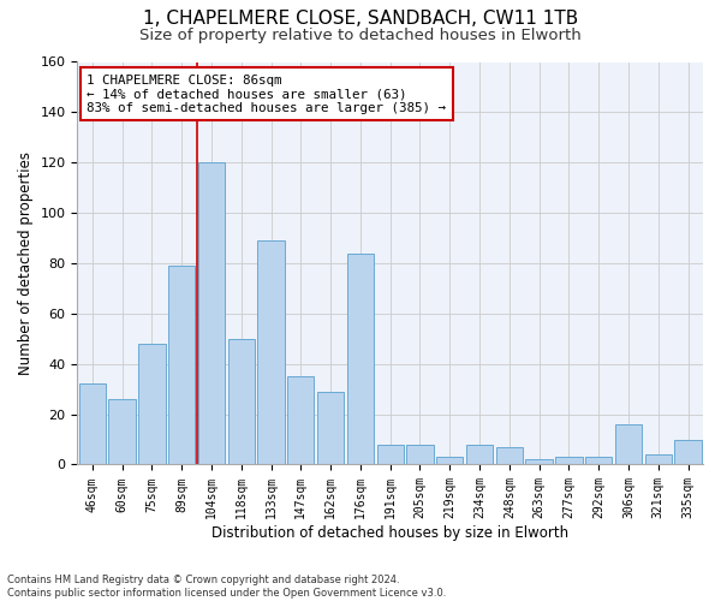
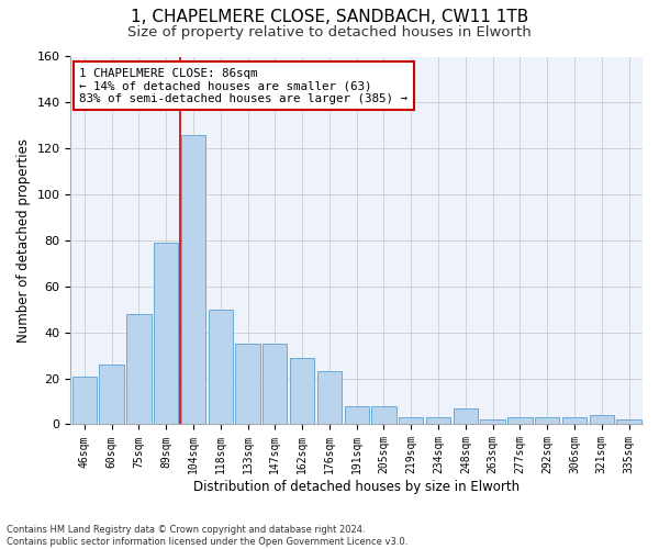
46sqm: 32 -> 21
104sqm: 120 -> 126
133sqm: 89 -> 35
176sqm: 84 -> 23
234sqm: 8 -> 3
306sqm: 16 -> 3
335sqm: 10 -> 2
